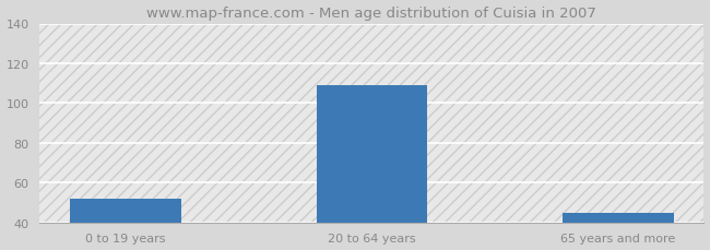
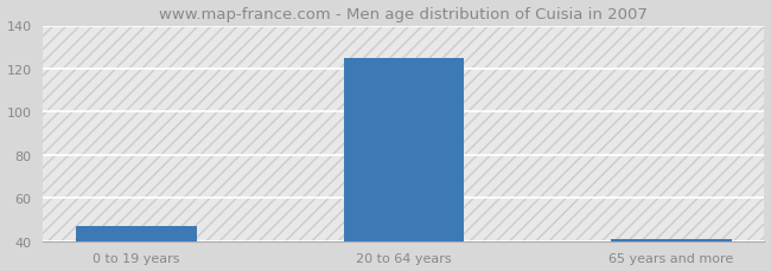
0 to 19 years: 52 -> 47
20 to 64 years: 109 -> 125
65 years and more: 45 -> 41
